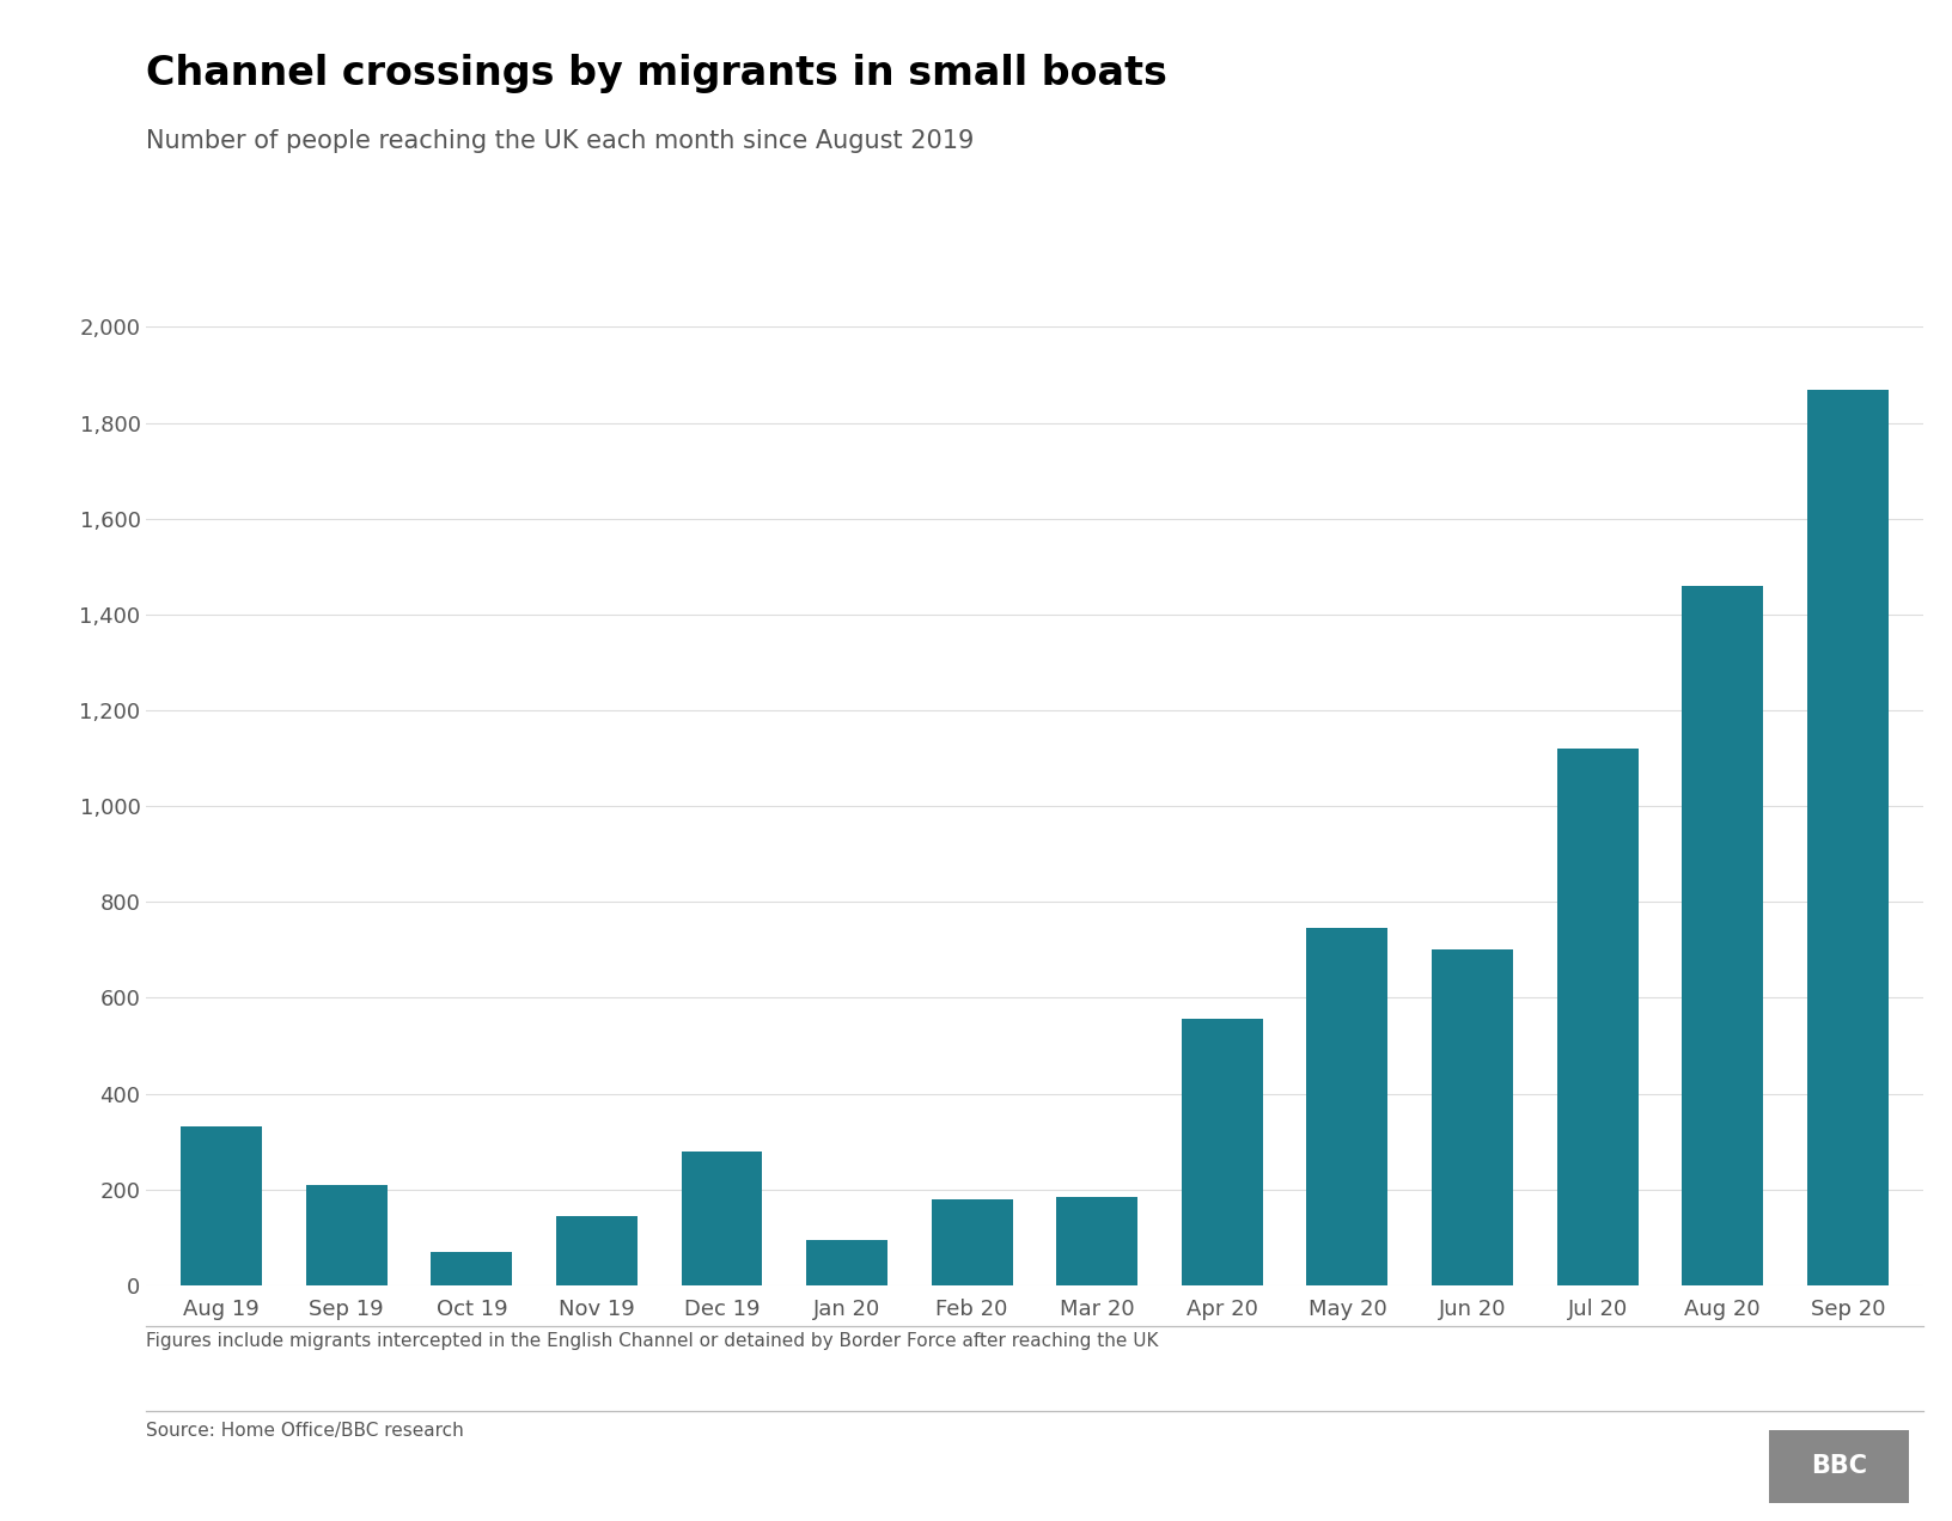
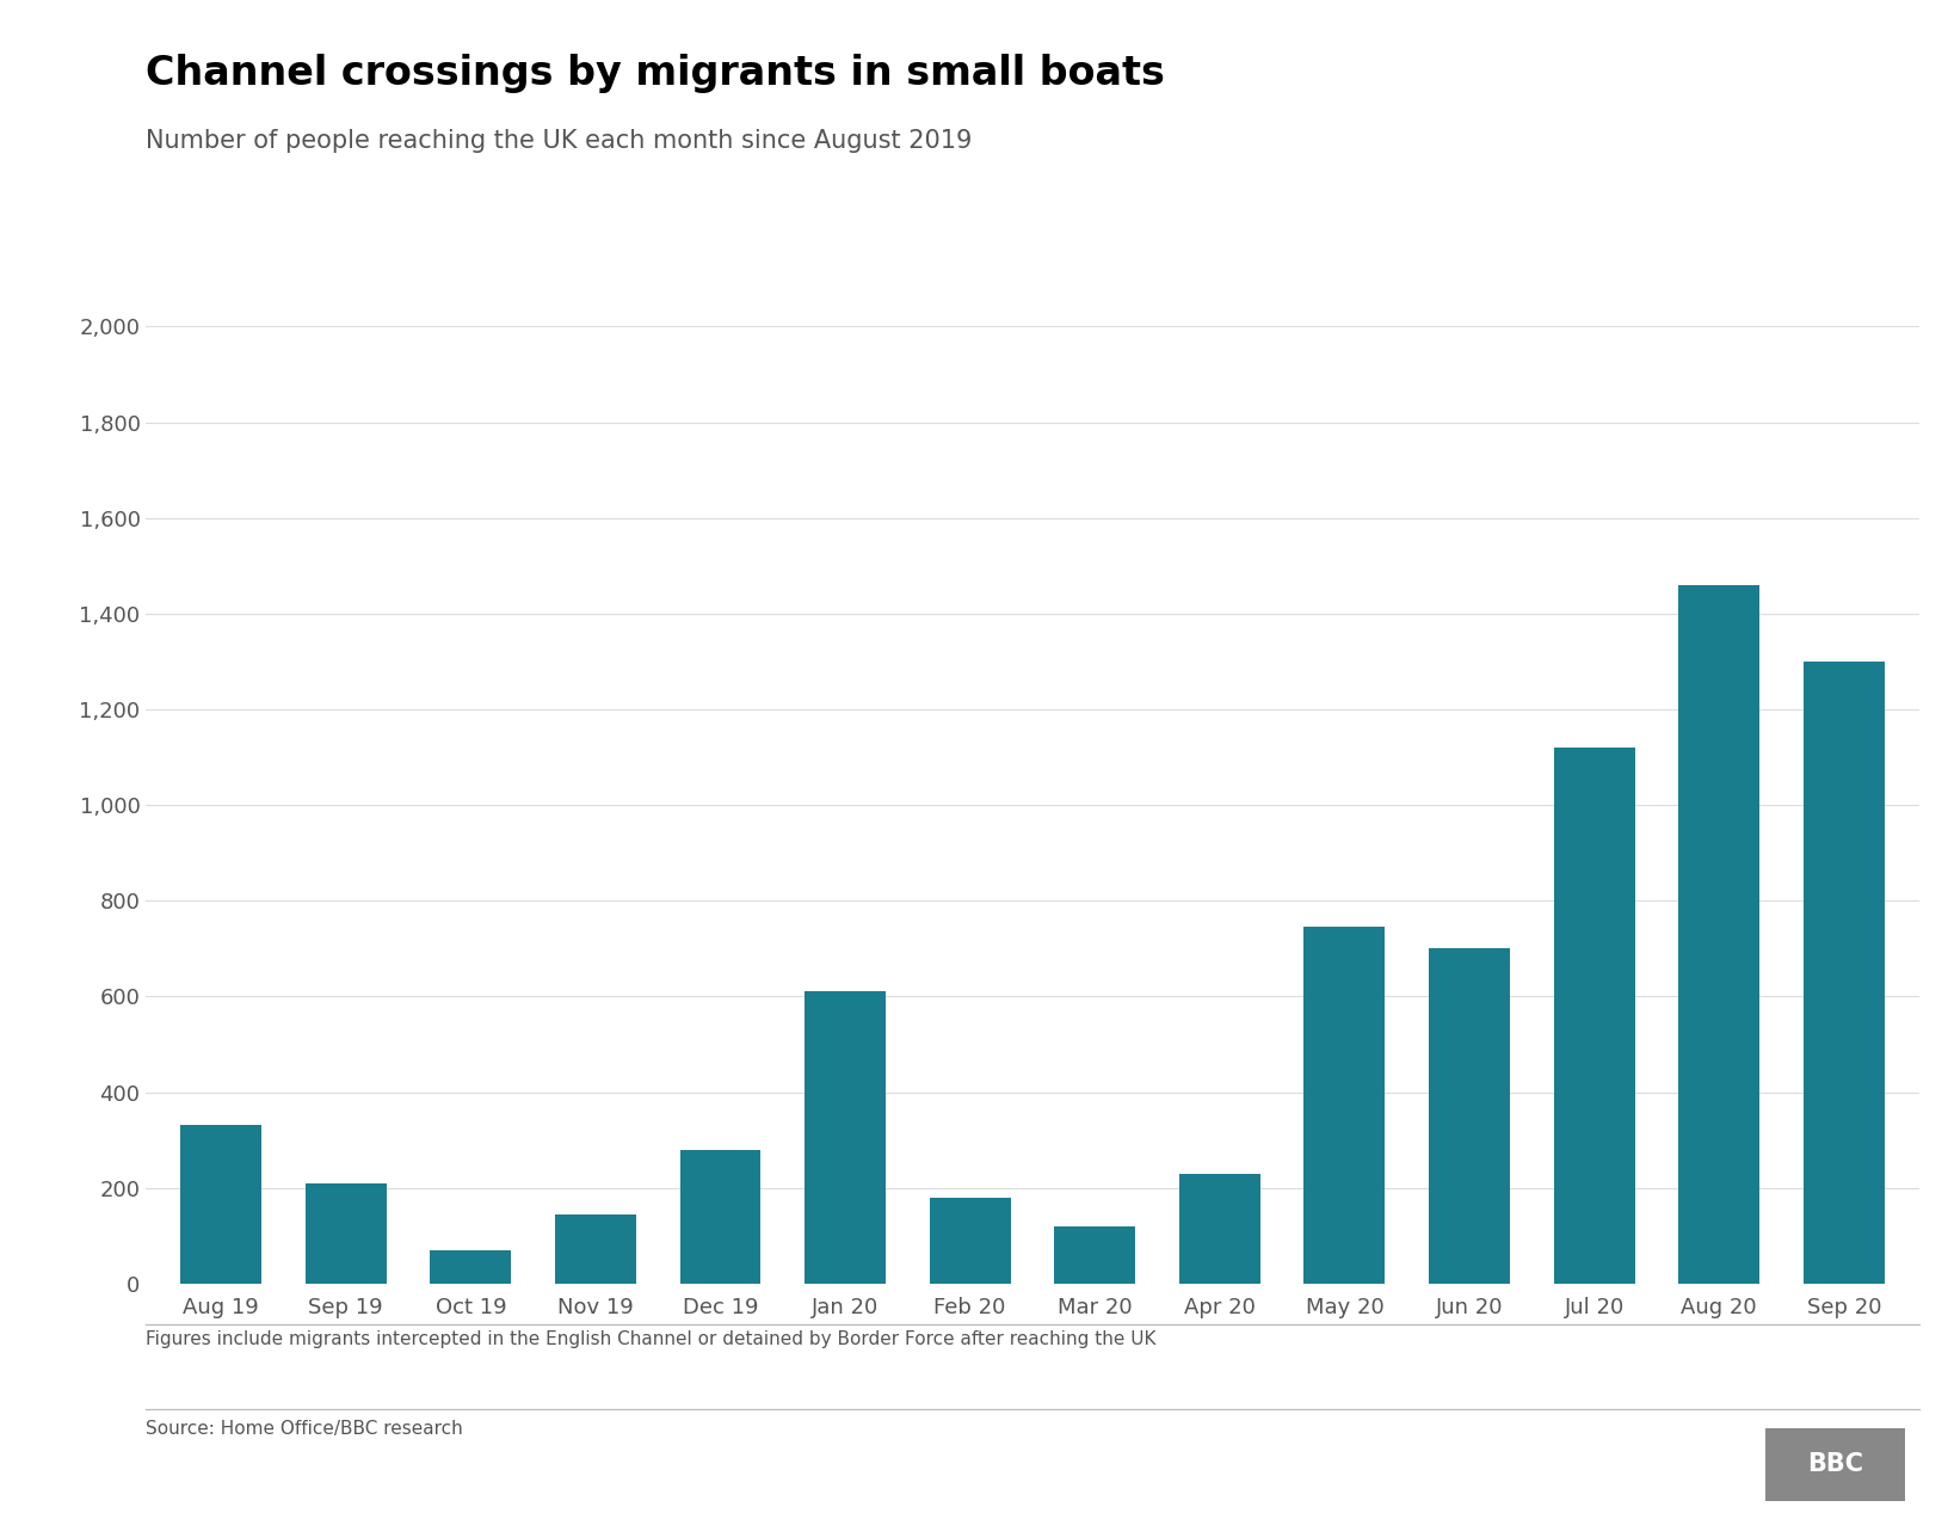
Jan 20: 95 -> 610
Mar 20: 185 -> 120
Apr 20: 555 -> 230
Sep 20: 1,870 -> 1,300
